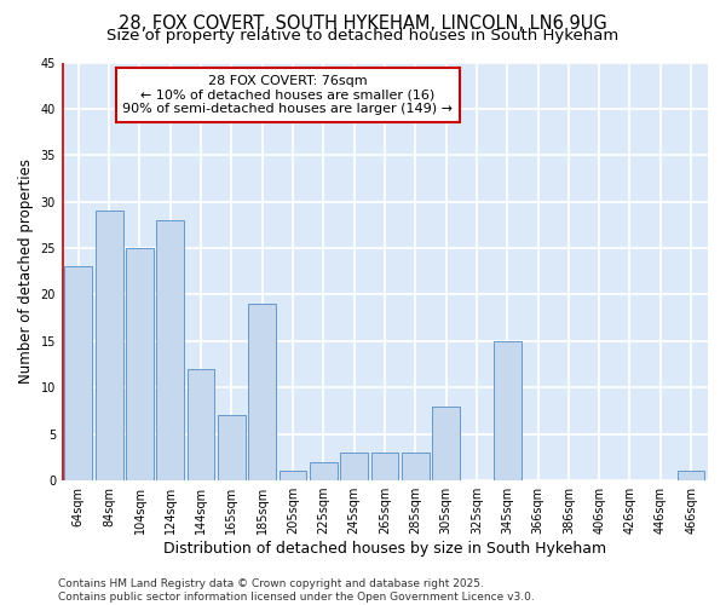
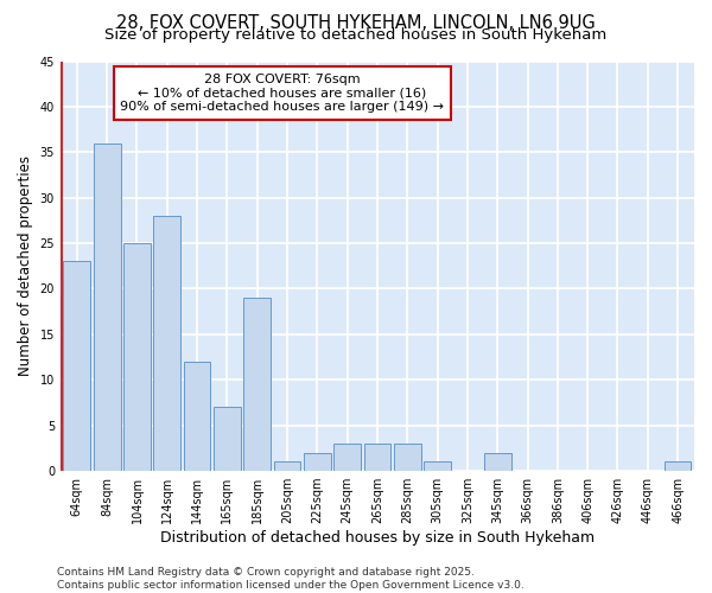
84sqm: 29 -> 36
305sqm: 8 -> 1
345sqm: 15 -> 2
